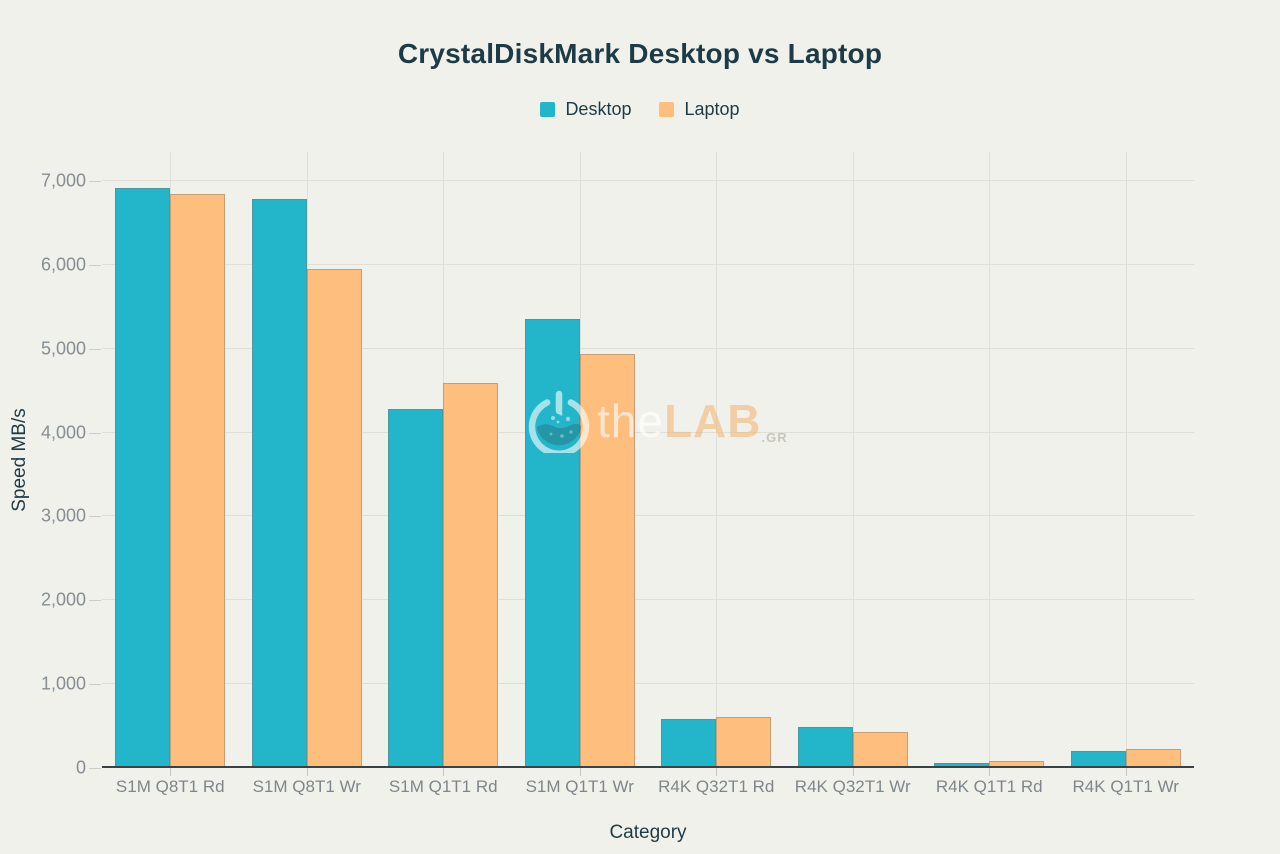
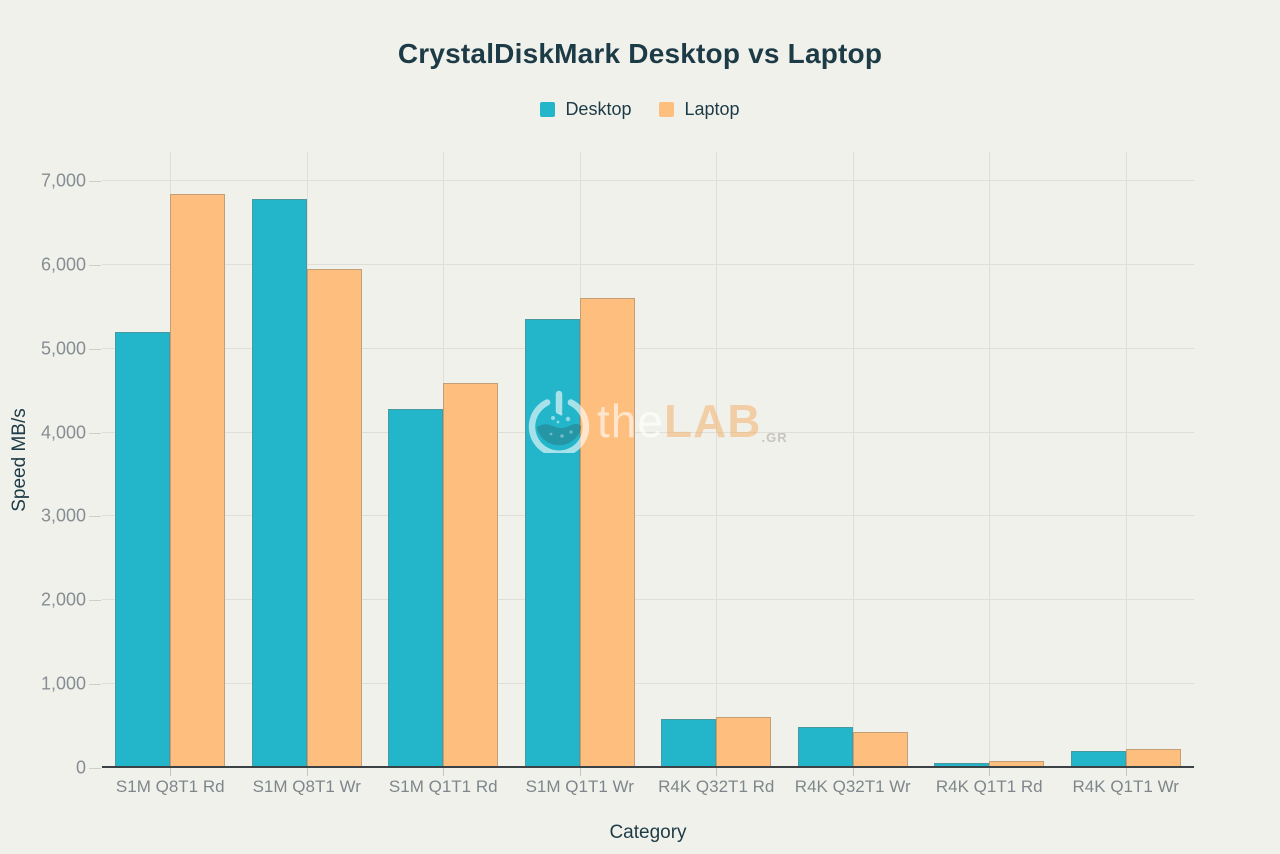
Desktop/S1M Q8T1 Rd: 6900 -> 5200
Laptop/S1M Q1T1 Wr: 4900 -> 5600
